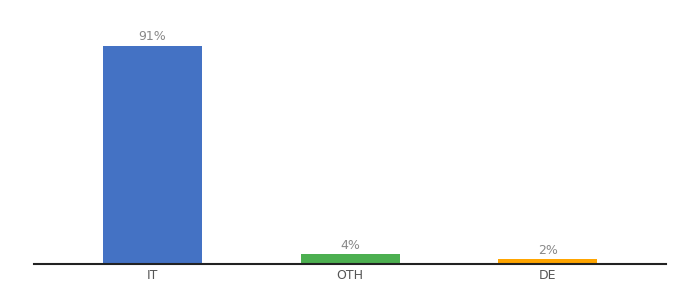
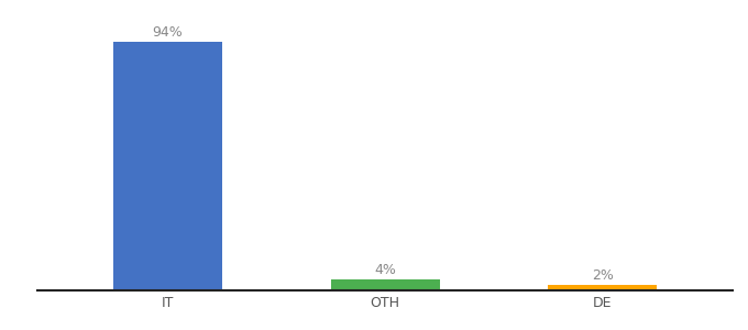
IT: 91% -> 94%
